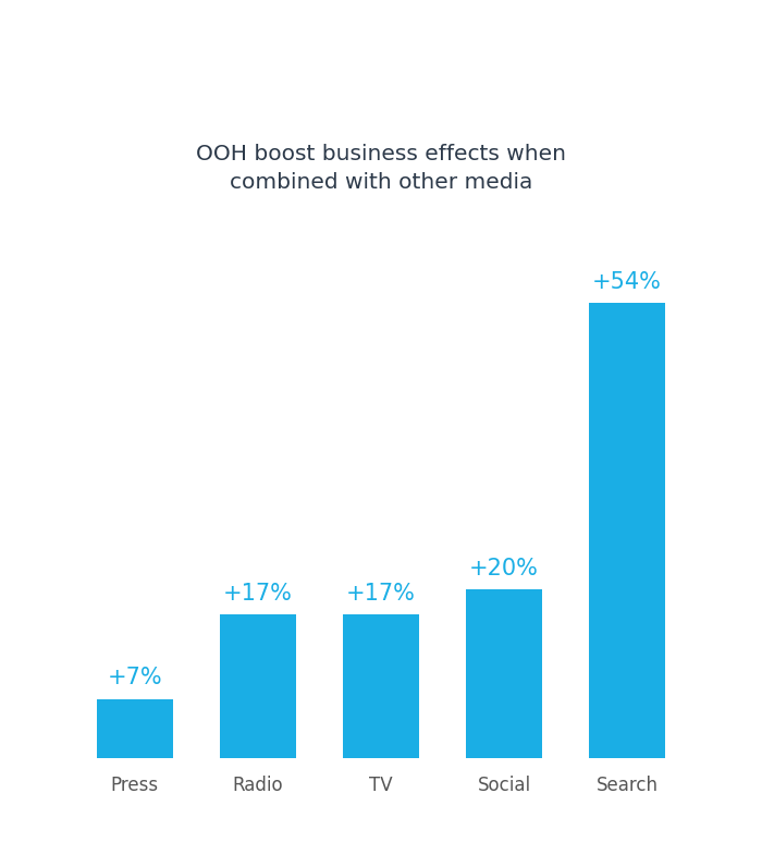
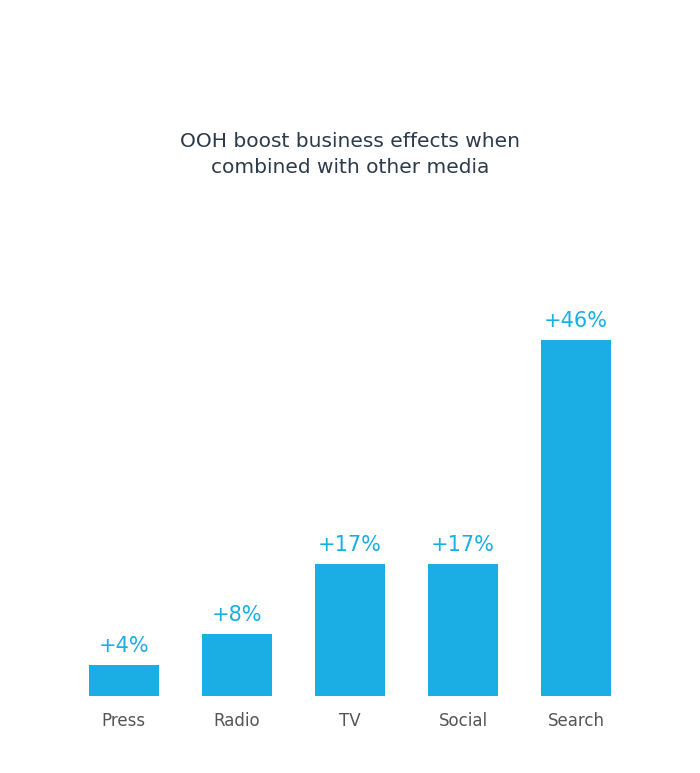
Press: +7% -> +4%
Radio: +17% -> +8%
Social: +20% -> +17%
Search: +54% -> +46%
